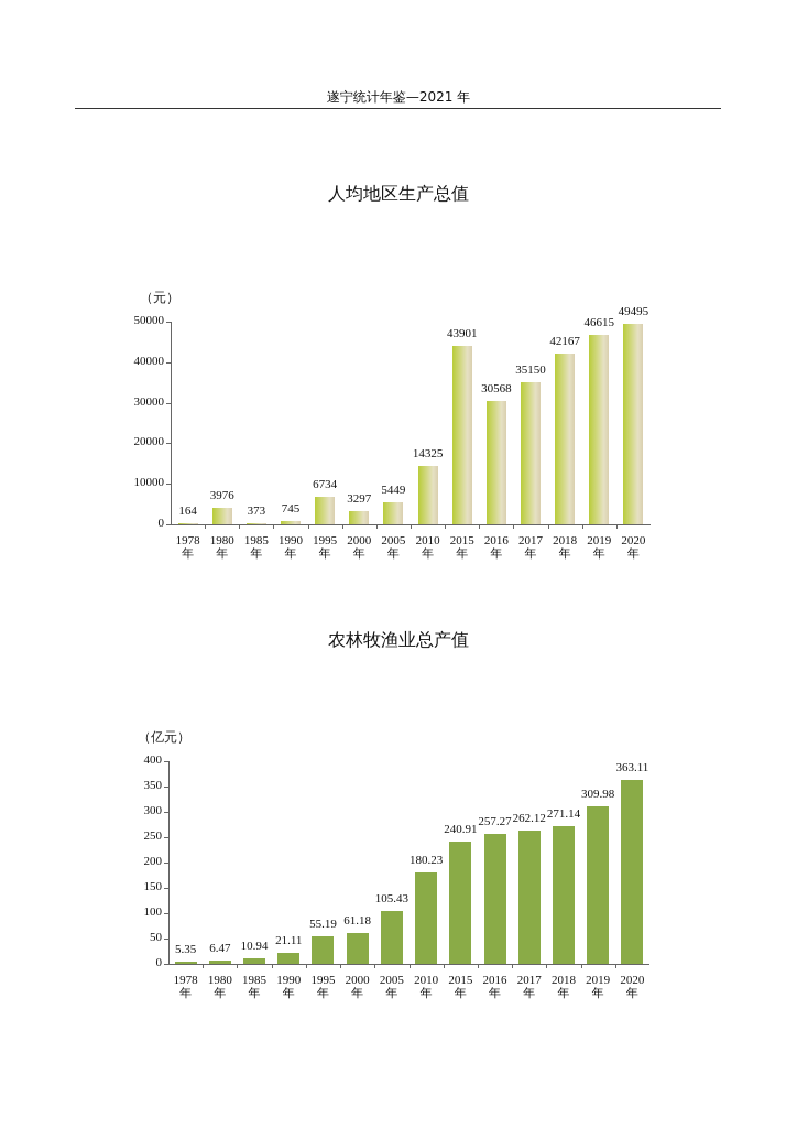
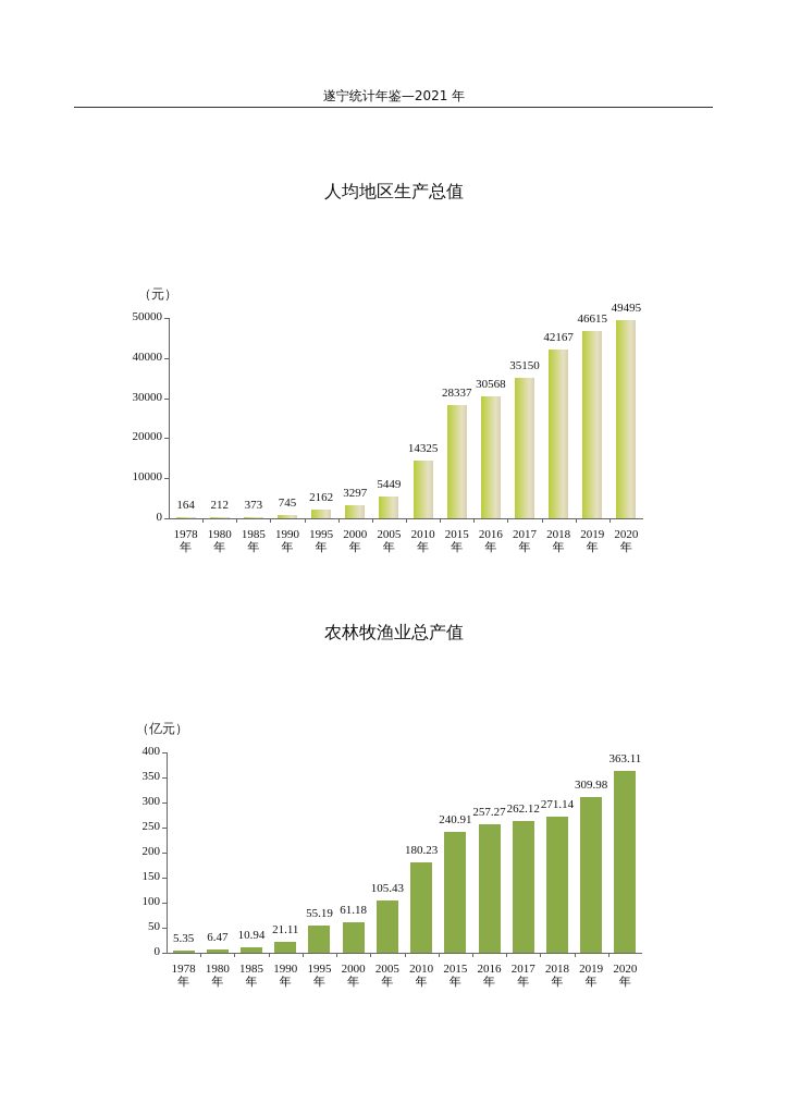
人均地区生产总值/1980年: 3976 -> 212
人均地区生产总值/1995年: 6734 -> 2162
人均地区生产总值/2015年: 43901 -> 28337
